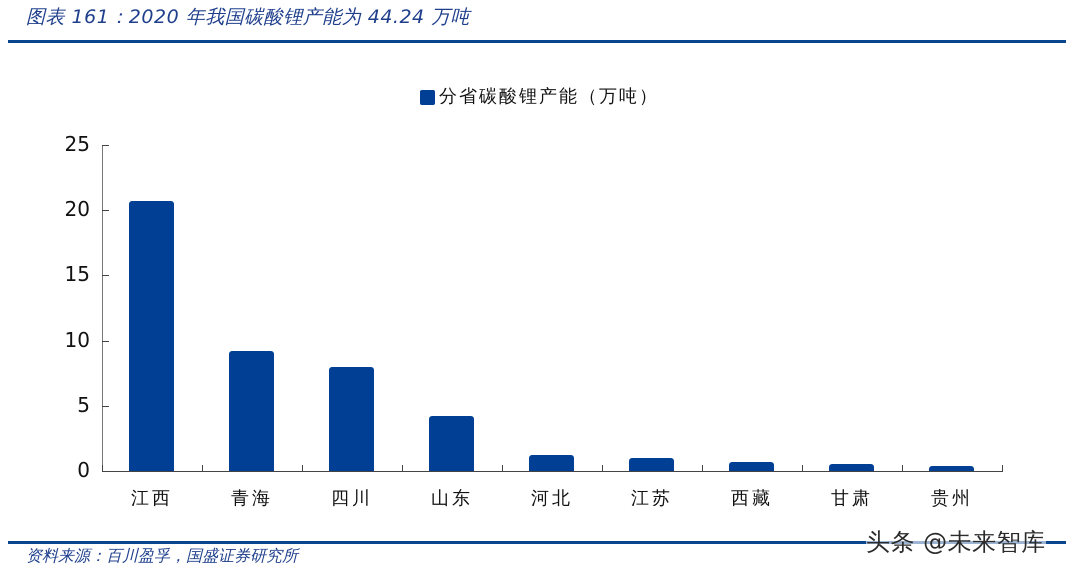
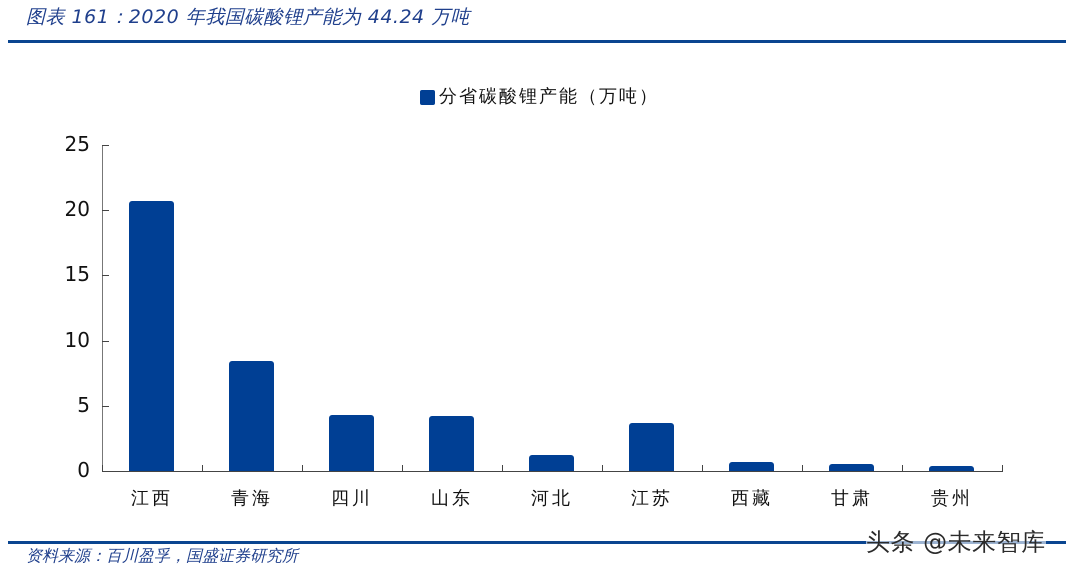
青海: 9.2 -> 8.4
四川: 8.0 -> 4.3
江苏: 1.0 -> 3.7
